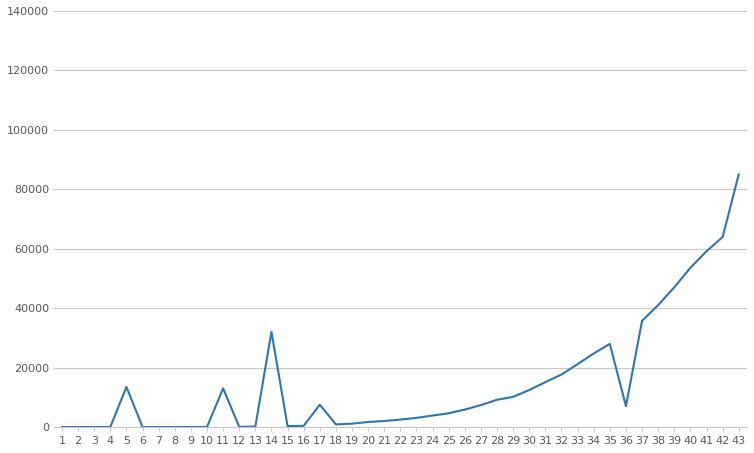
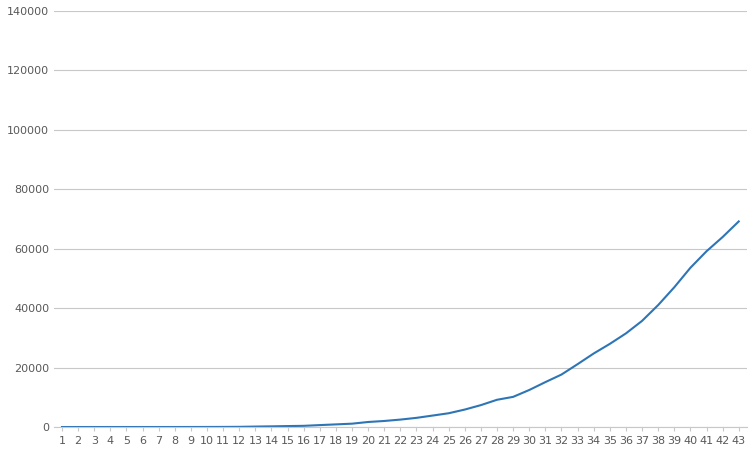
5: 13500 -> 0
11: 13000 -> 0
14: 32000 -> 200
17: 7500 -> 600
36: 7000 -> 31500
43: 85000 -> 69200
